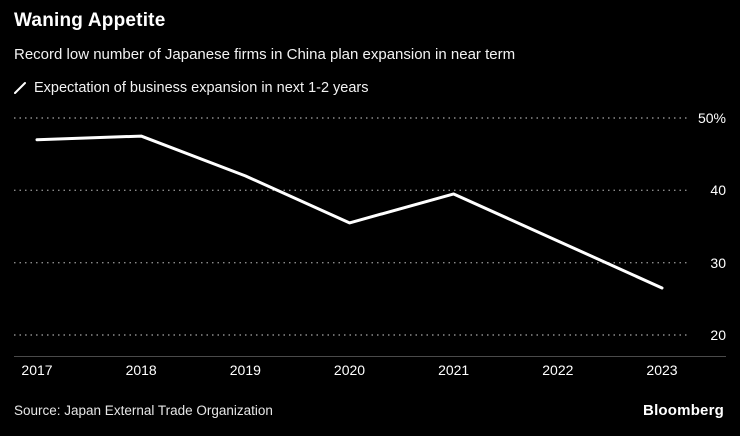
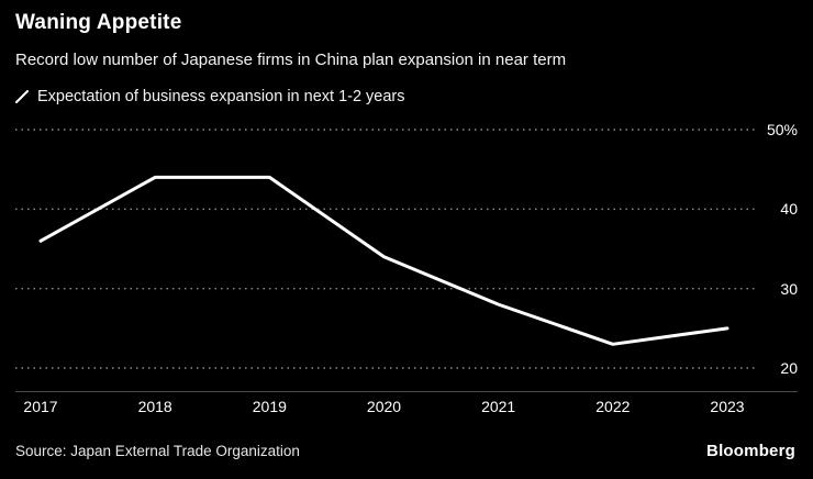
2017: 47% -> 36%
2018: 48% -> 44%
2019: 42% -> 44%
2020: 36% -> 34%
2021: 40% -> 28%
2022: 33% -> 23%
2023: 26% -> 25%
